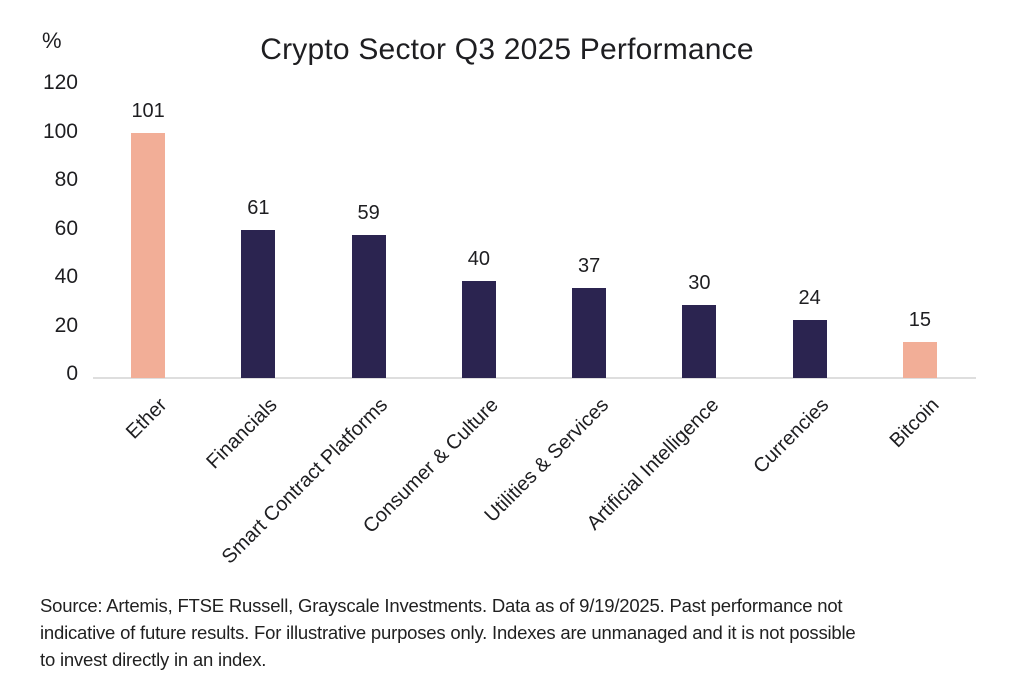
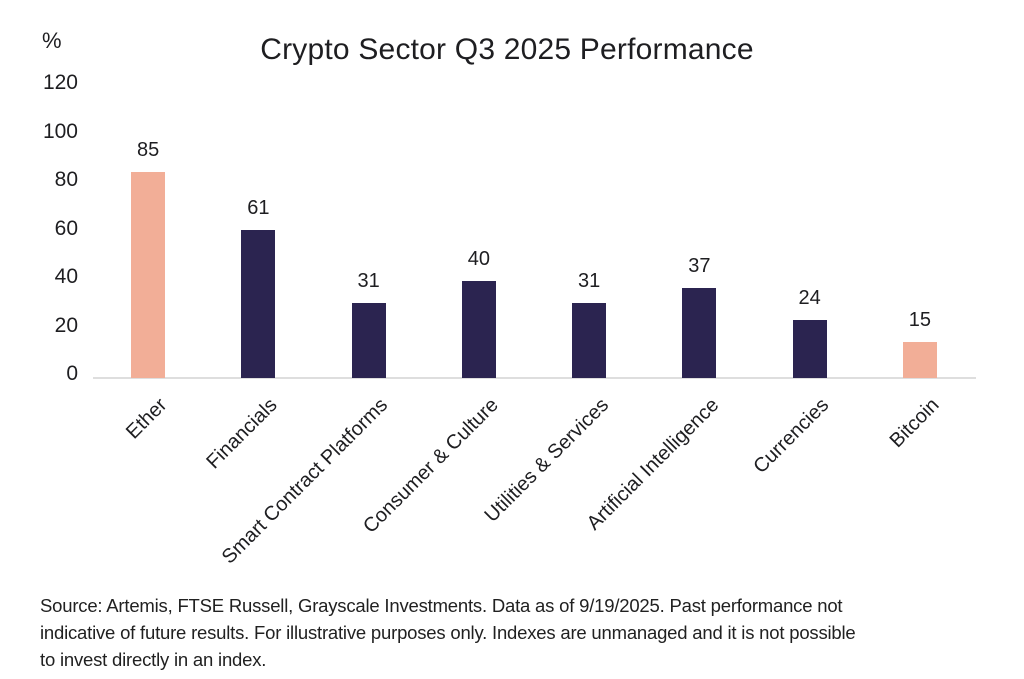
Ether: 101 -> 85
Smart Contract Platforms: 59 -> 31
Utilities & Services: 37 -> 31
Artificial Intelligence: 30 -> 37
